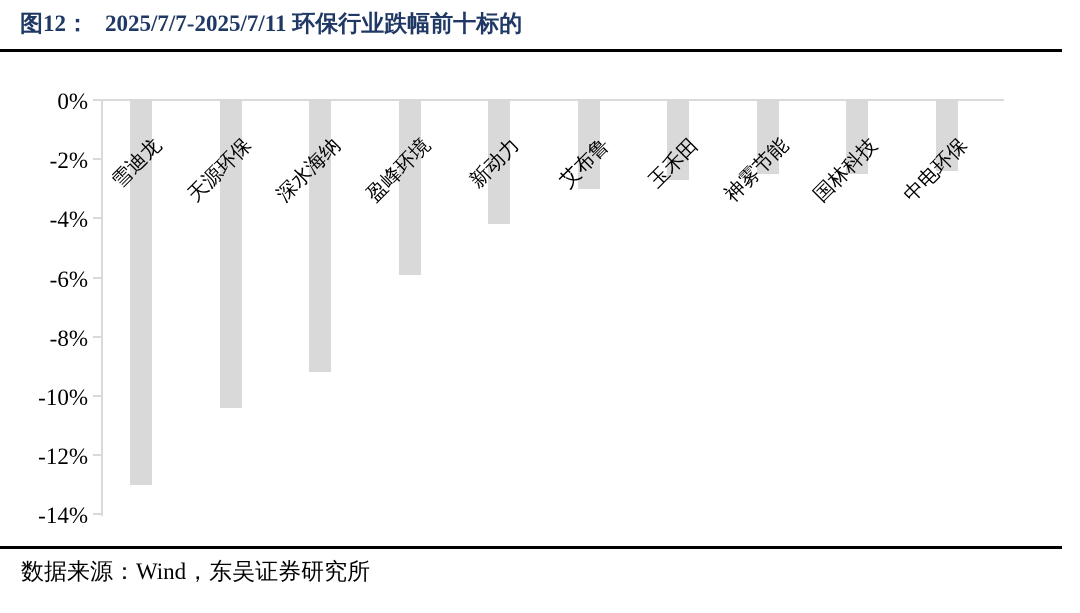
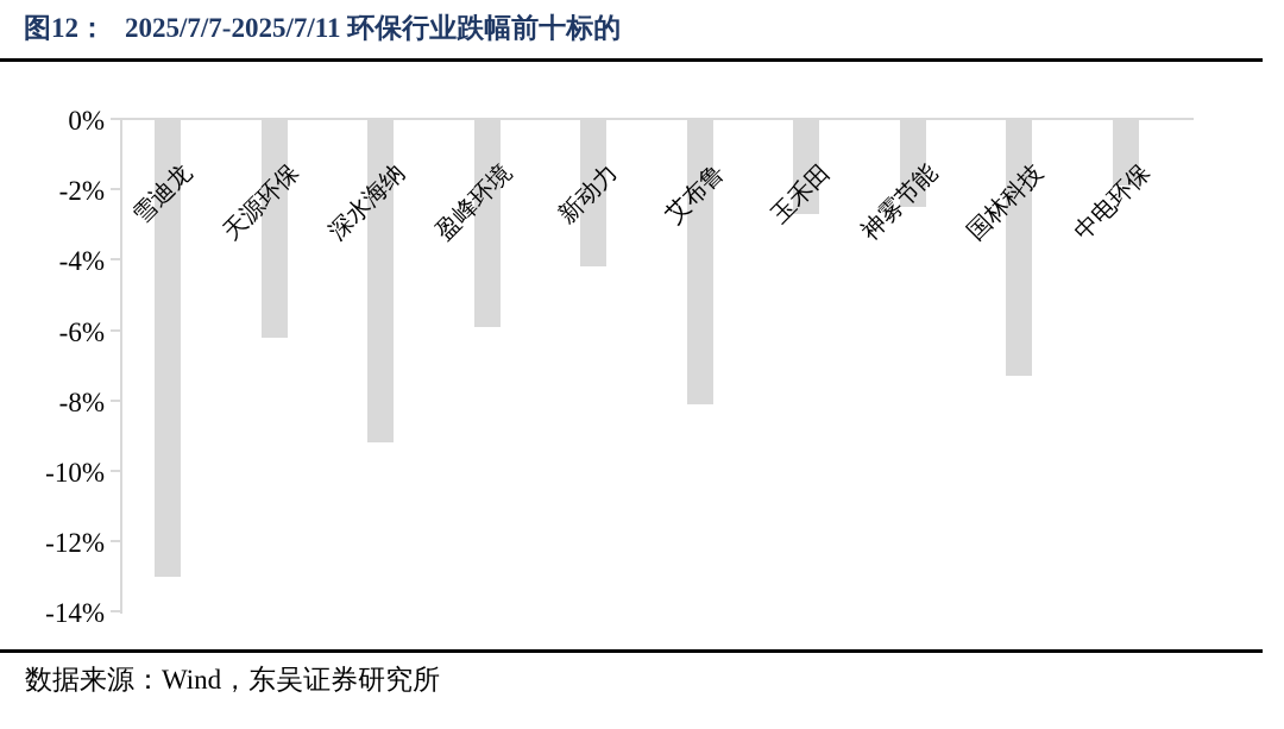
天源环保: -10.4% -> -6.2%
艾布鲁: -3.0% -> -8.1%
国林科技: -2.5% -> -7.3%
中电环保: -2.4% -> -1.9%
